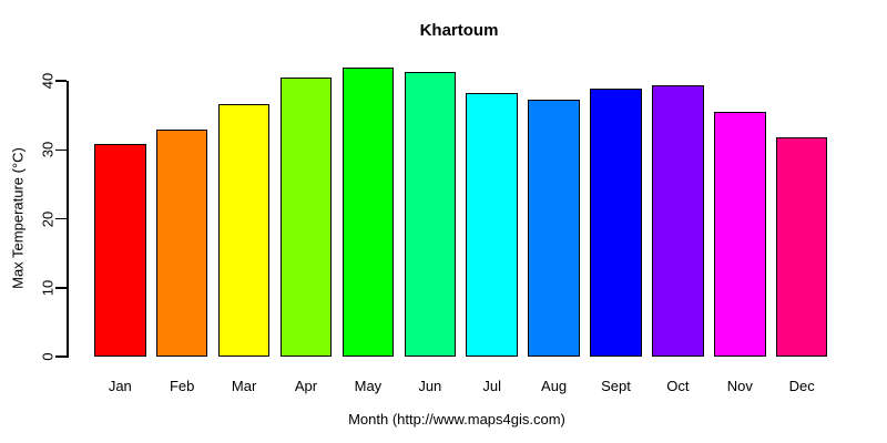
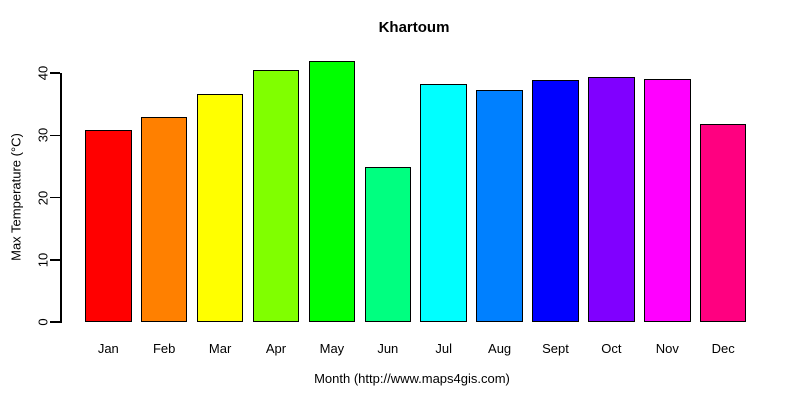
Jun: 41 -> 25
Nov: 36 -> 39
